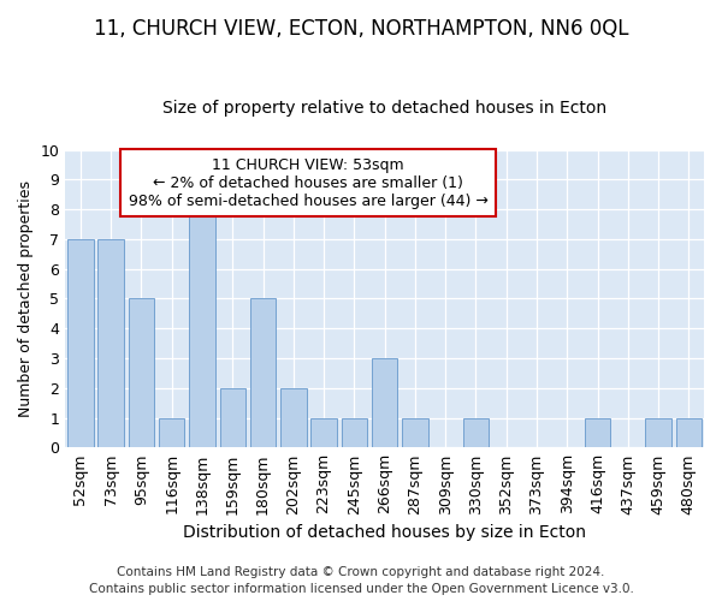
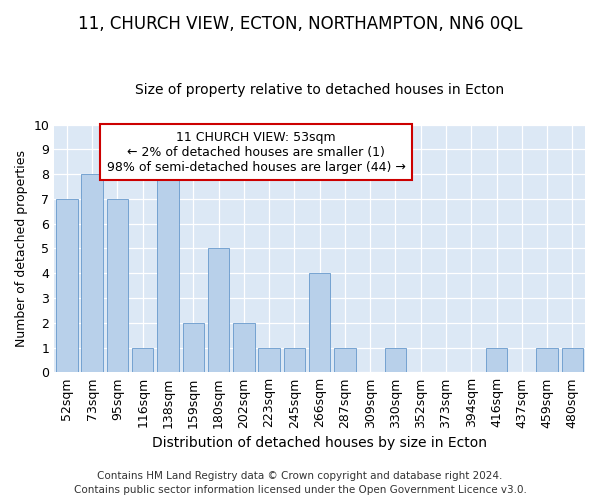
73sqm: 7 -> 8
95sqm: 5 -> 7
266sqm: 3 -> 4
